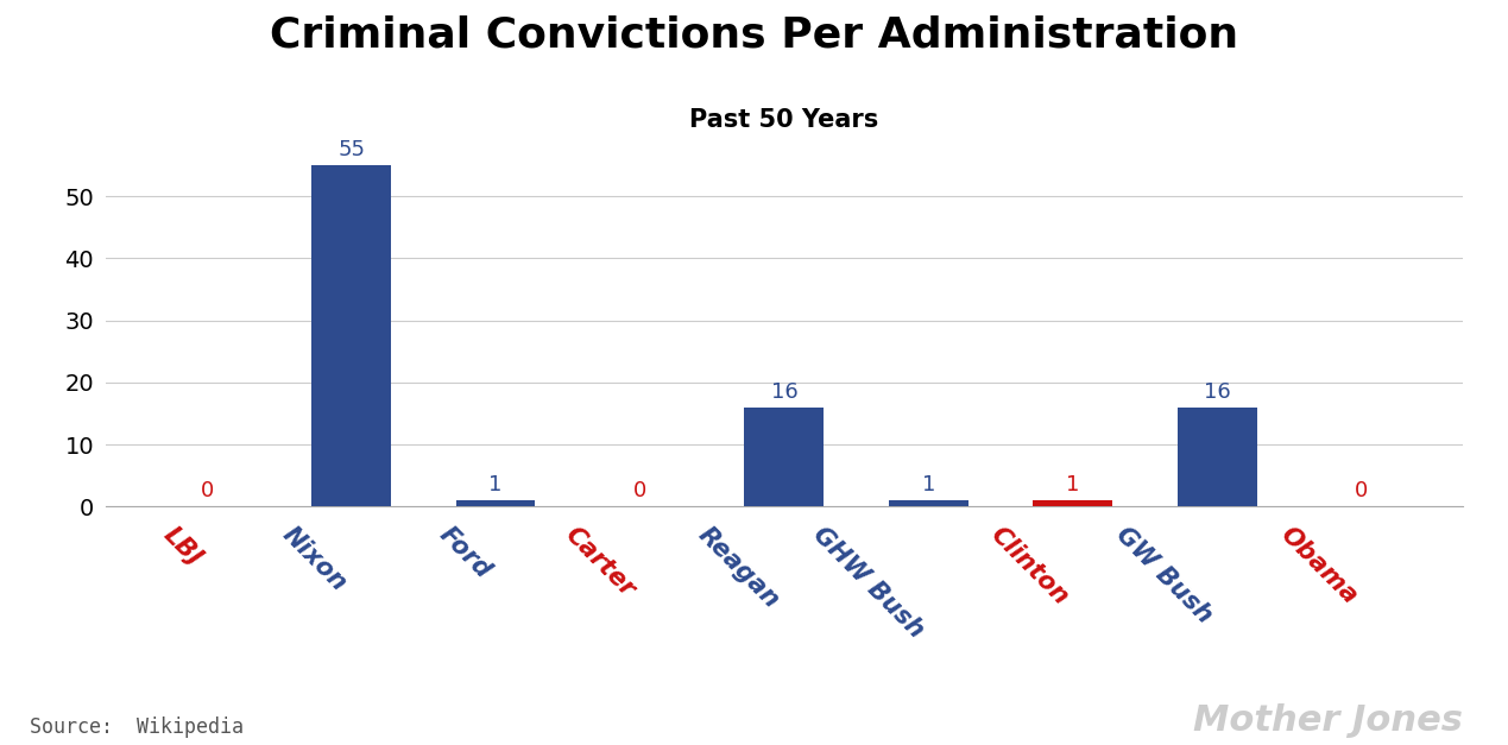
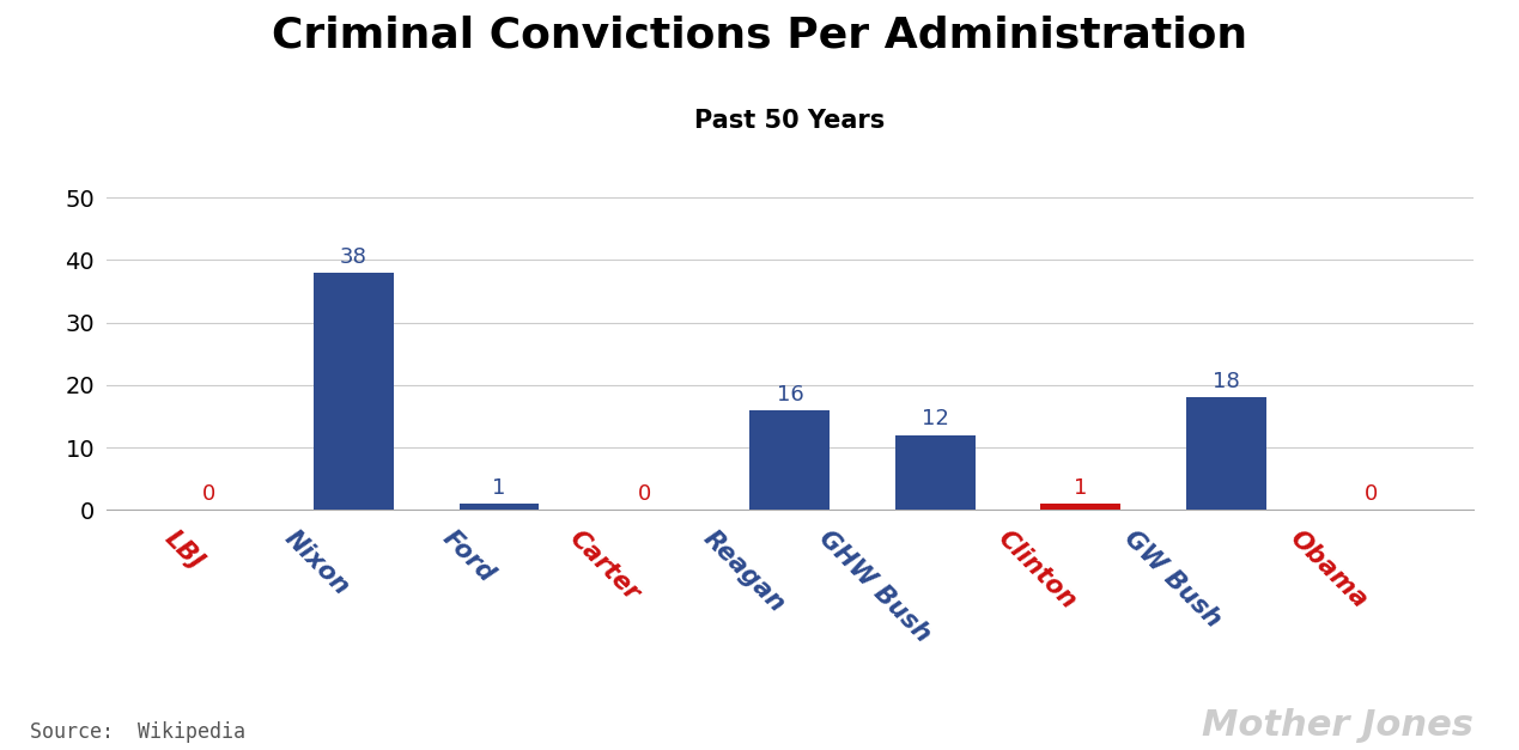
Nixon: 55 -> 38
GHW Bush: 1 -> 12
GW Bush: 16 -> 18
